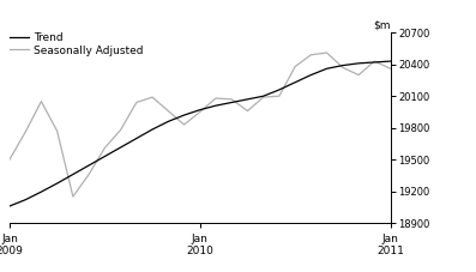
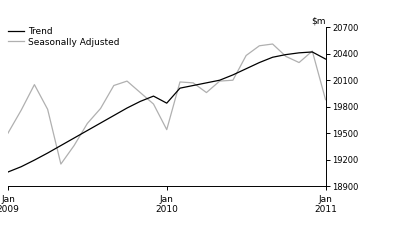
Trend/Jan 2010: 19970 -> 19840
Seasonally Adjusted/Jan 2010: 19950 -> 19540
Trend/Jan 2011: 20430 -> 20340
Seasonally Adjusted/Jan 2011: 20360 -> 19880
